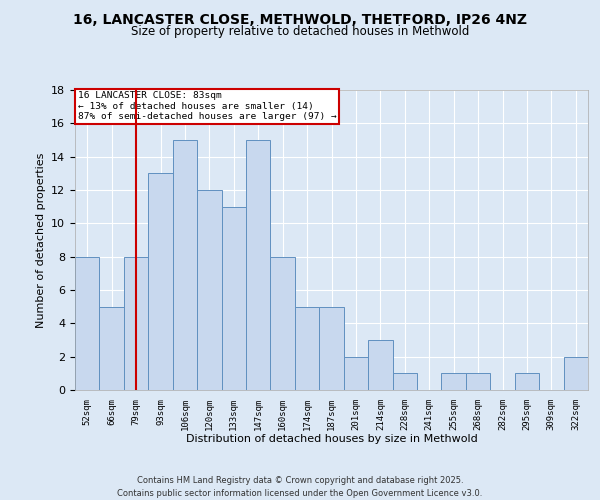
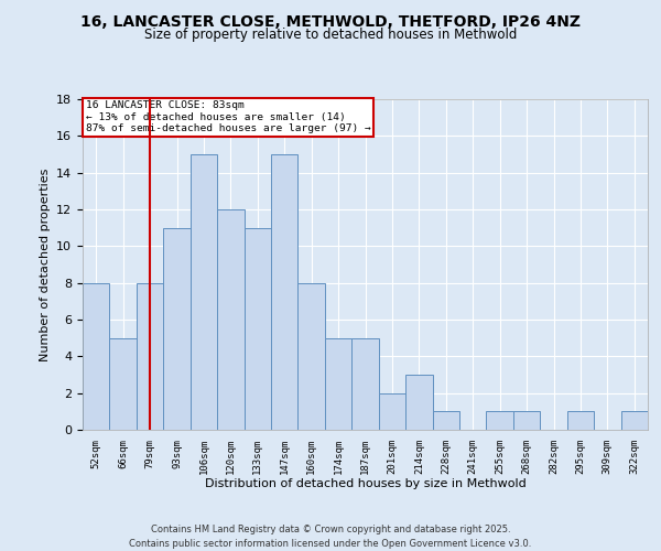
93sqm: 13 -> 11
322sqm: 2 -> 1
